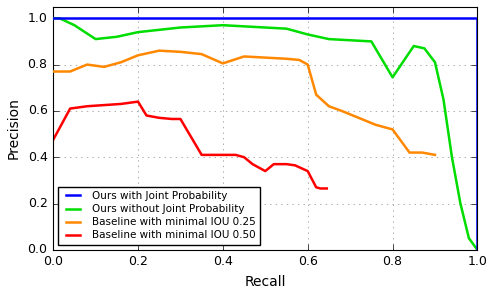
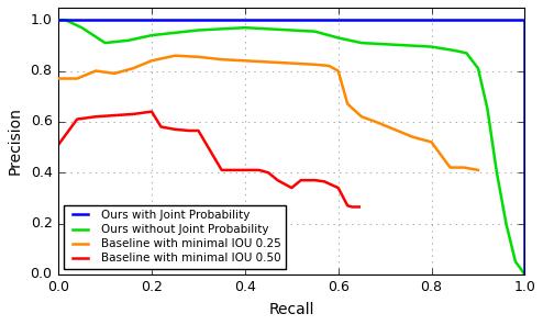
Baseline with minimal IOU 0.50/0.0: 0.475 -> 0.510
Baseline with minimal IOU 0.25/0.4: 0.805 -> 0.840
Ours without Joint Probability/0.8: 0.745 -> 0.895
